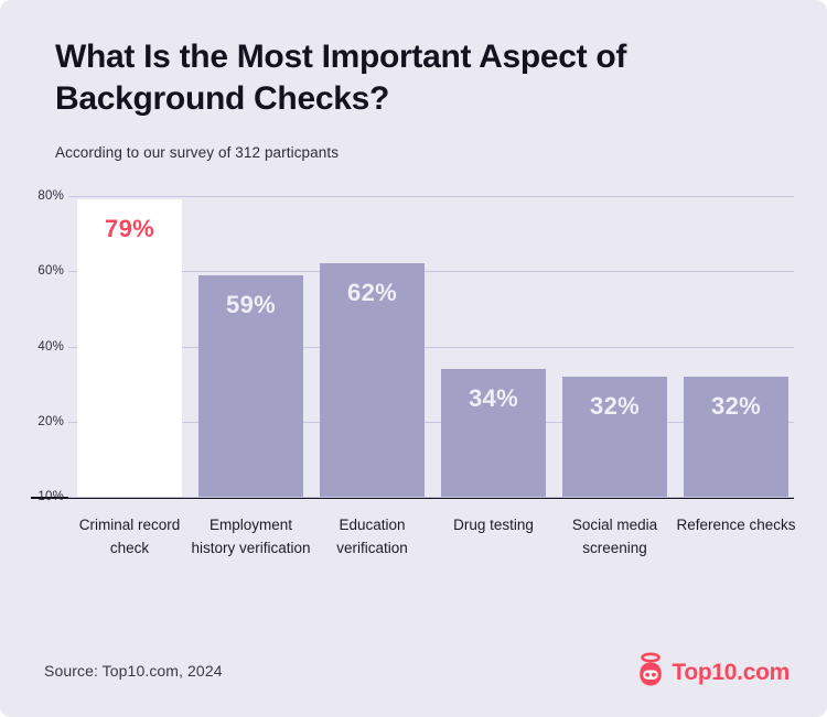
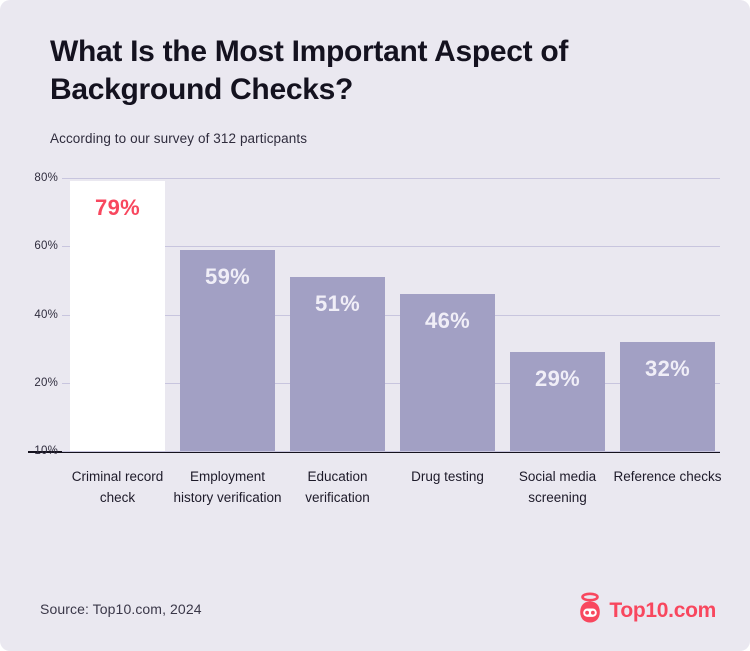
Education verification: 62% -> 51%
Drug testing: 34% -> 46%
Social media screening: 32% -> 29%
